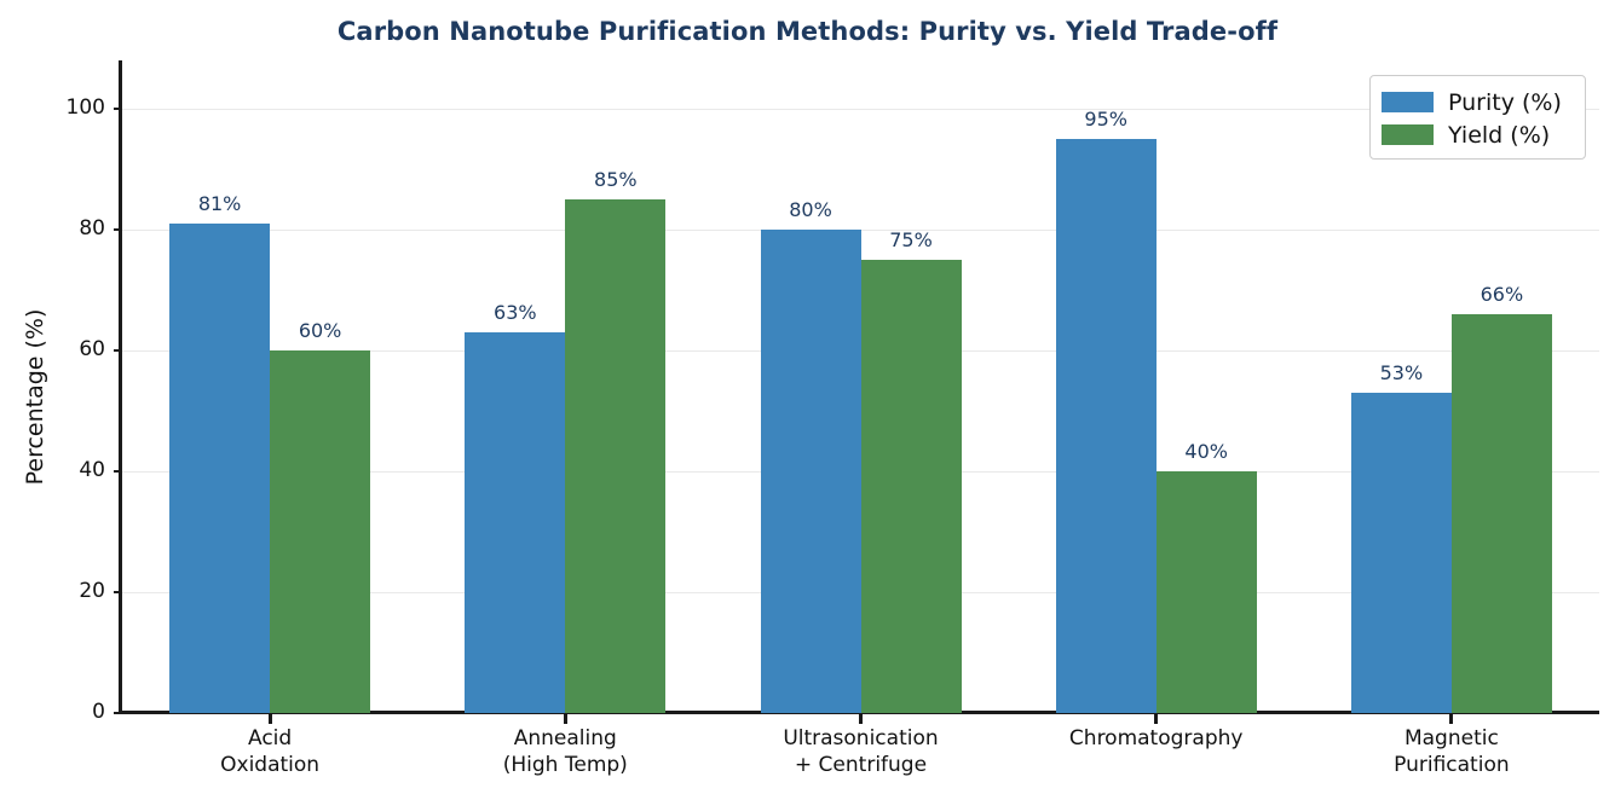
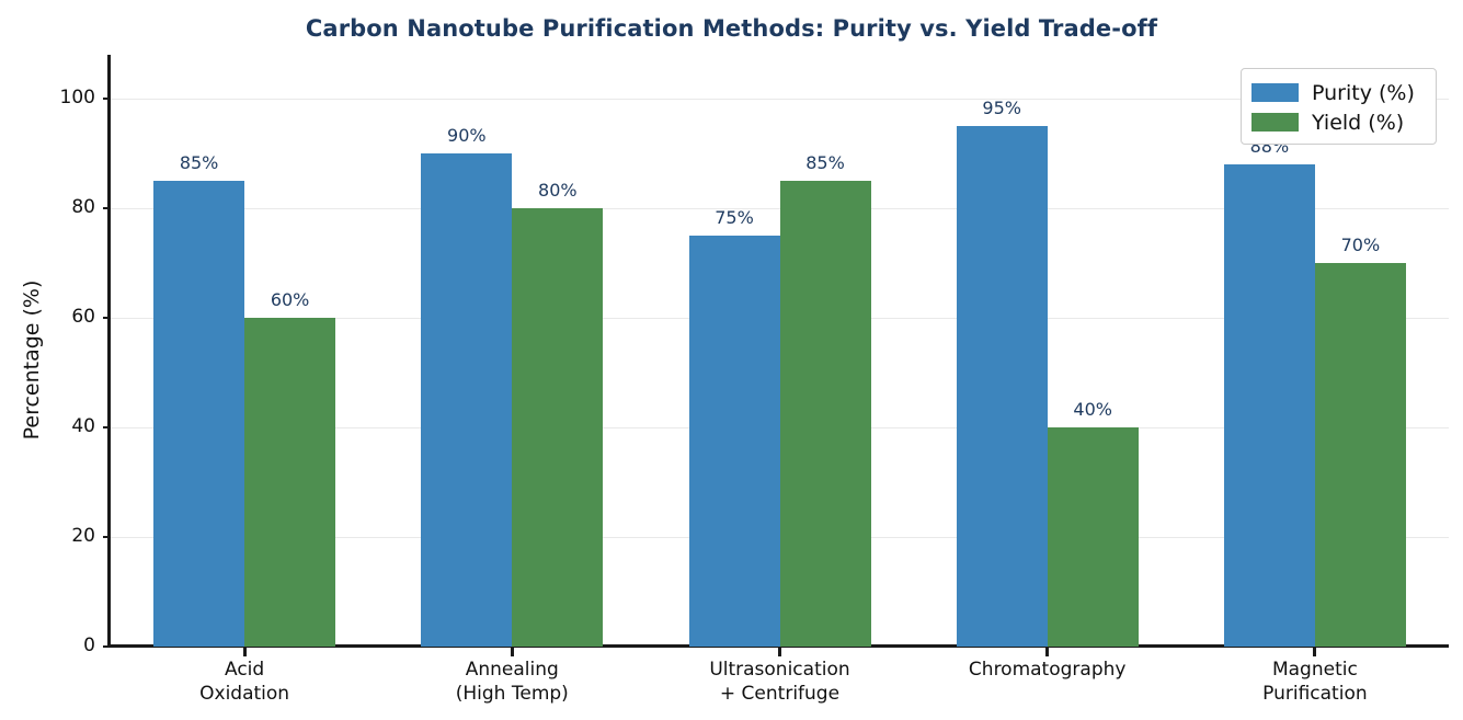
Purity (%)/Acid Oxidation: 81% -> 85%
Purity (%)/Annealing (High Temp): 63% -> 90%
Yield (%)/Annealing (High Temp): 85% -> 80%
Purity (%)/Ultrasonication + Centrifuge: 80% -> 75%
Yield (%)/Ultrasonication + Centrifuge: 75% -> 85%
Purity (%)/Magnetic Purification: 53% -> 88%
Yield (%)/Magnetic Purification: 66% -> 70%
